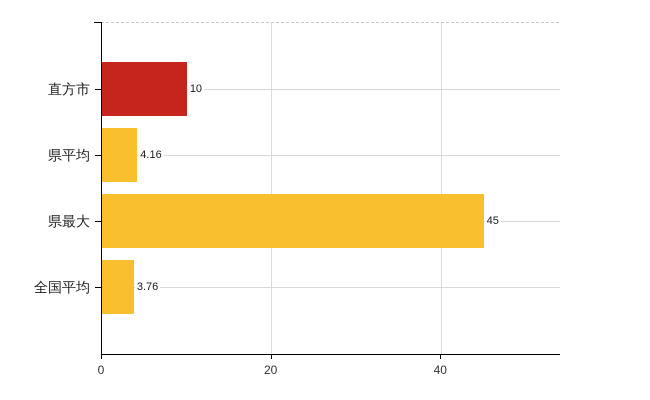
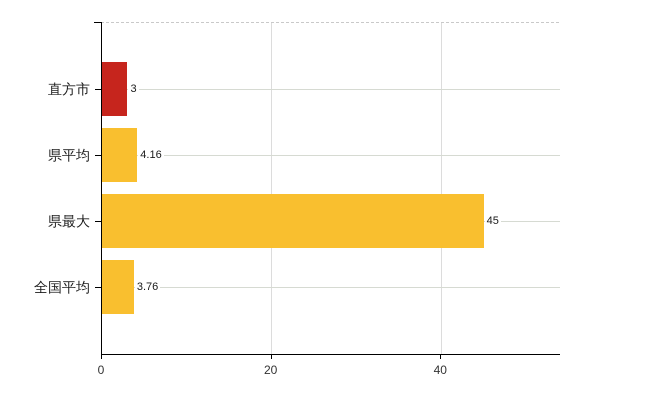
直方市: 10 -> 3
